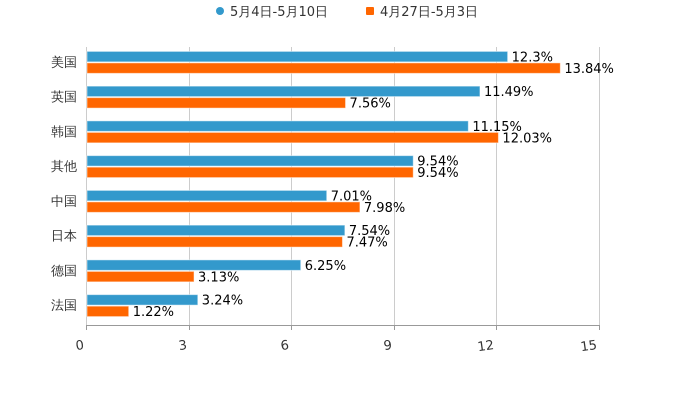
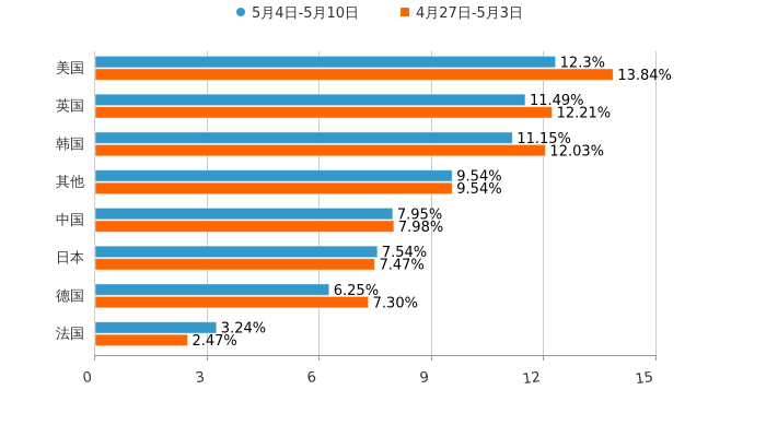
4月27日-5月3日/英国: 7.56% -> 12.21%
5月4日-5月10日/中国: 7.01% -> 7.95%
4月27日-5月3日/德国: 3.13% -> 7.30%
4月27日-5月3日/法国: 1.22% -> 2.47%
